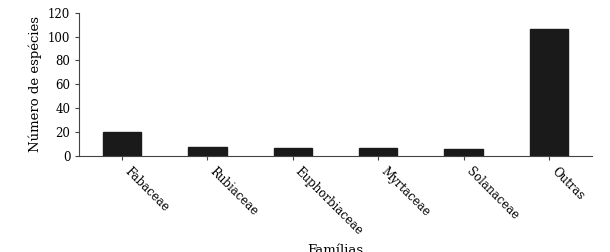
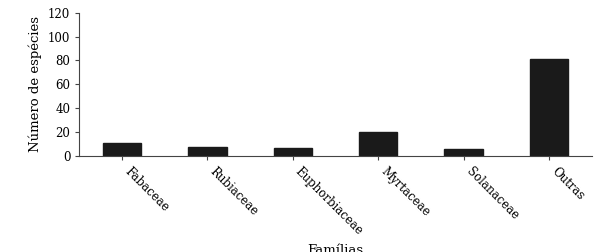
Fabaceae: 20 -> 11
Myrtaceae: 7 -> 20
Outras: 106 -> 81
